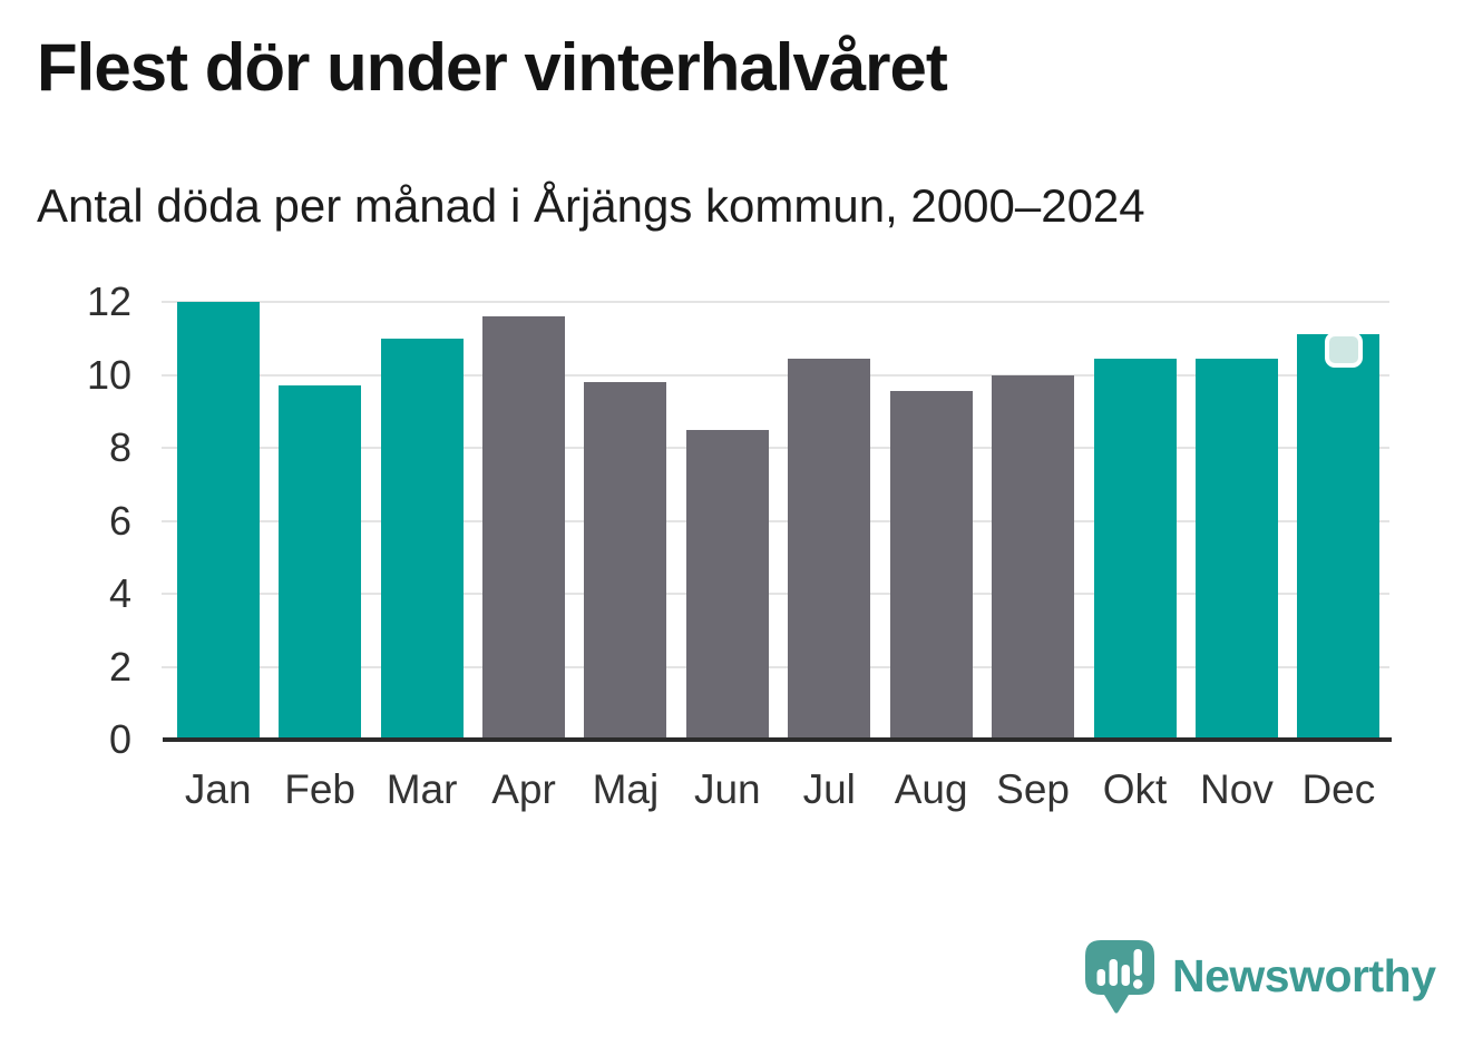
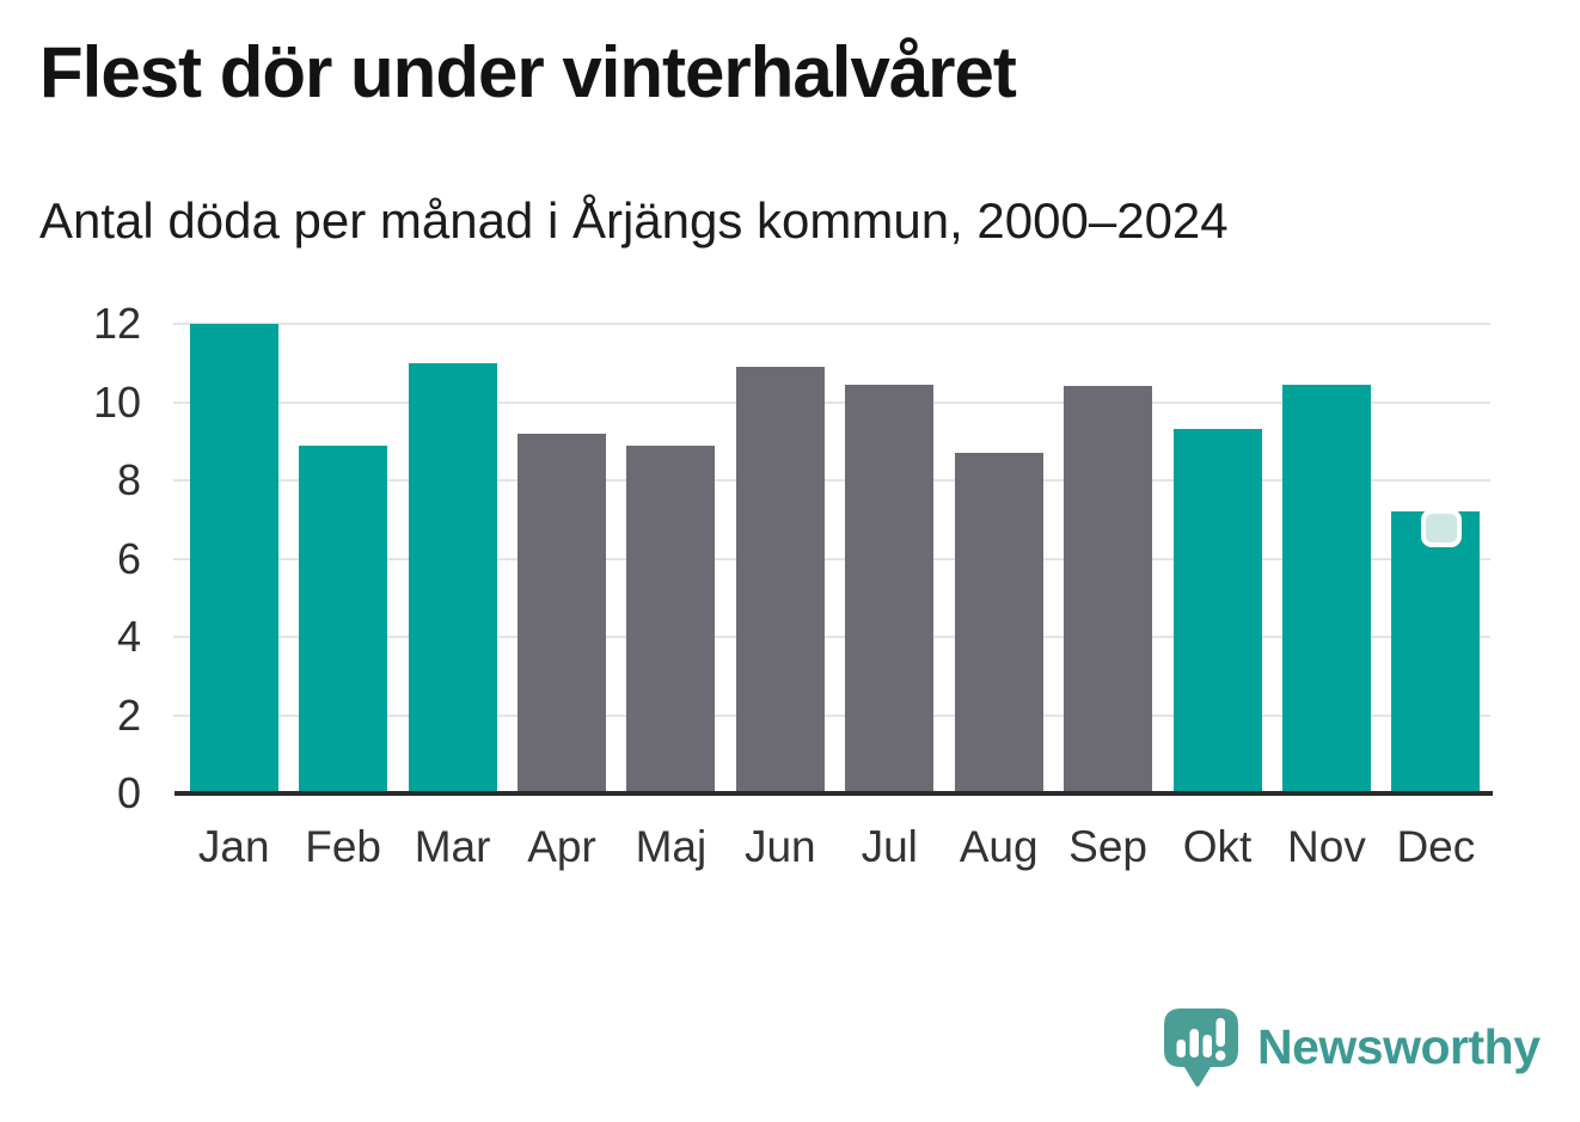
Feb: 9.7 -> 8.9
Apr: 11.6 -> 9.2
Maj: 9.8 -> 8.9
Jun: 8.5 -> 10.9
Aug: 9.6 -> 8.7
Sep: 10.0 -> 10.4
Okt: 10.4 -> 9.3
Dec: 11.1 -> 7.2
